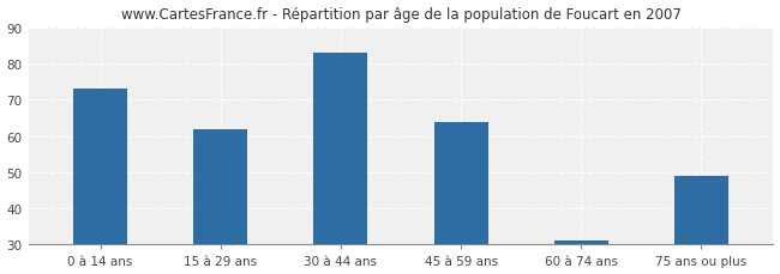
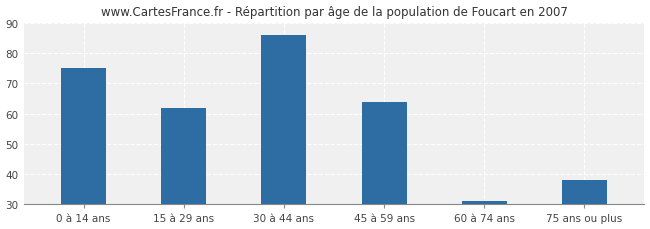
0 à 14 ans: 73 -> 75
30 à 44 ans: 83 -> 86
75 ans ou plus: 49 -> 38
